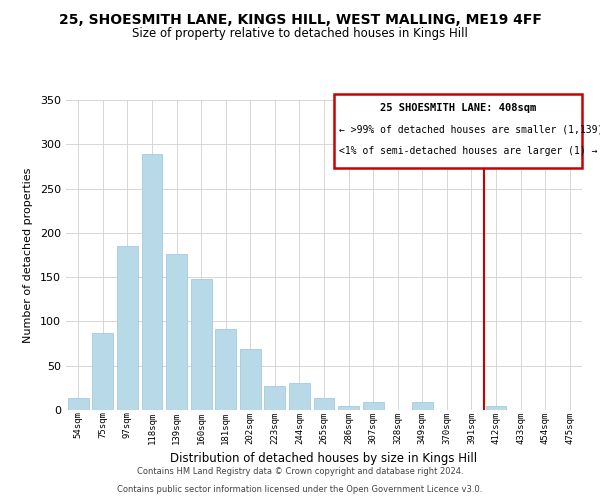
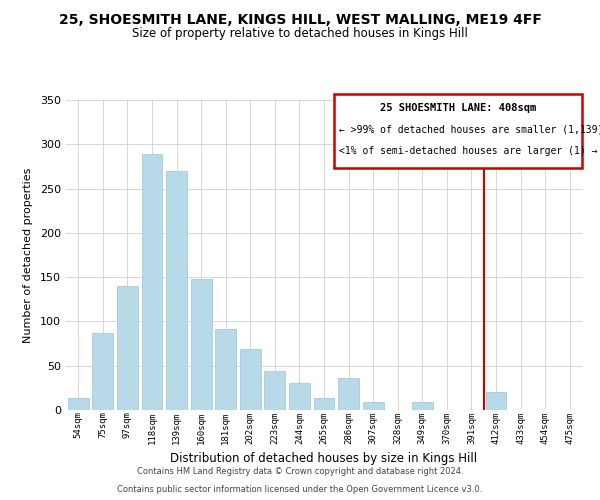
97sqm: 185 -> 140
139sqm: 176 -> 270
223sqm: 27 -> 44
286sqm: 5 -> 36
412sqm: 5 -> 20
